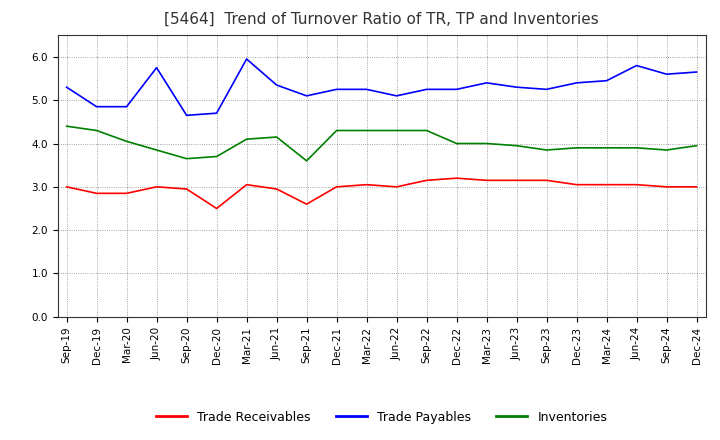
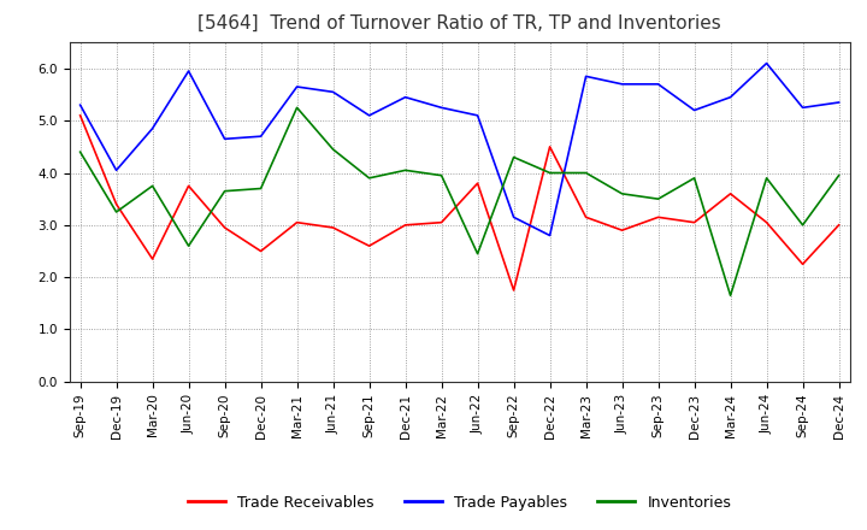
Trade Receivables/Sep-19: 3.00 -> 5.10
Trade Receivables/Dec-19: 2.85 -> 3.40
Trade Payables/Dec-19: 4.85 -> 4.05
Inventories/Dec-19: 4.30 -> 3.25
Trade Receivables/Mar-20: 2.85 -> 2.35
Inventories/Mar-20: 4.05 -> 3.75
Trade Receivables/Jun-20: 3.00 -> 3.75
Trade Payables/Jun-20: 5.75 -> 5.95
Inventories/Jun-20: 3.85 -> 2.60
Trade Payables/Mar-21: 5.95 -> 5.65
Inventories/Mar-21: 4.10 -> 5.25
Trade Payables/Jun-21: 5.35 -> 5.55
Inventories/Jun-21: 4.15 -> 4.45
Inventories/Sep-21: 3.60 -> 3.90
Trade Payables/Dec-21: 5.25 -> 5.45
Inventories/Dec-21: 4.30 -> 4.05
Inventories/Mar-22: 4.30 -> 3.95
Trade Receivables/Jun-22: 3.00 -> 3.80
Inventories/Jun-22: 4.30 -> 2.45
Trade Receivables/Sep-22: 3.15 -> 1.75
Trade Payables/Sep-22: 5.25 -> 3.15
Trade Receivables/Dec-22: 3.20 -> 4.50
Trade Payables/Dec-22: 5.25 -> 2.80
Trade Payables/Mar-23: 5.40 -> 5.85
Trade Receivables/Jun-23: 3.15 -> 2.90
Trade Payables/Jun-23: 5.30 -> 5.70
Inventories/Jun-23: 3.95 -> 3.60
Trade Payables/Sep-23: 5.25 -> 5.70
Inventories/Sep-23: 3.85 -> 3.50
Trade Payables/Dec-23: 5.40 -> 5.20
Trade Receivables/Mar-24: 3.05 -> 3.60
Inventories/Mar-24: 3.90 -> 1.65
Trade Payables/Jun-24: 5.80 -> 6.10
Trade Receivables/Sep-24: 3.00 -> 2.25
Trade Payables/Sep-24: 5.60 -> 5.25
Inventories/Sep-24: 3.85 -> 3.00
Trade Payables/Dec-24: 5.65 -> 5.35
